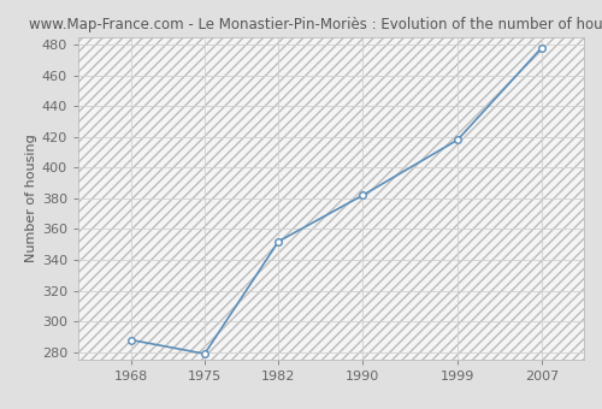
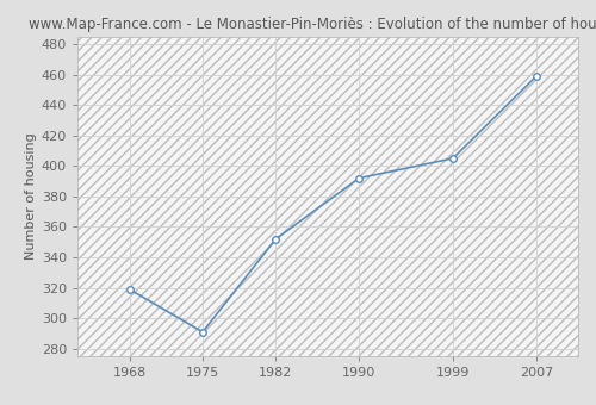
1968: 288 -> 319
1975: 279 -> 291
1990: 382 -> 392
1999: 418 -> 405
2007: 478 -> 459
